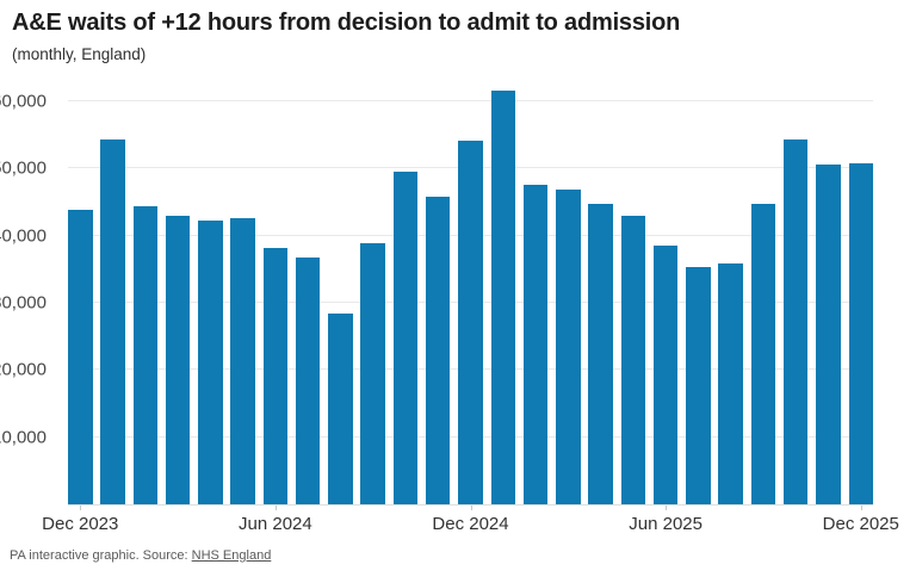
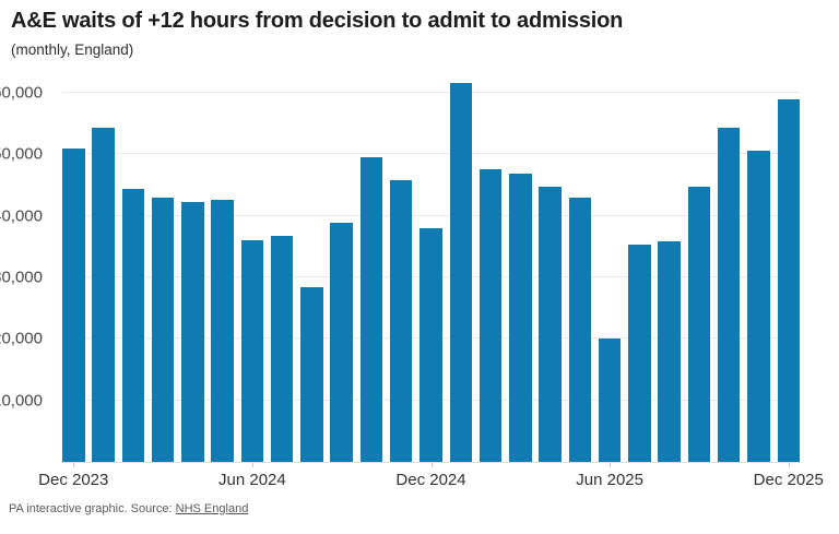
Dec 2023: 44000 -> 51000
Jun 2024: 38000 -> 36000
Dec 2024: 54000 -> 38000
Jun 2025: 39000 -> 20000
Dec 2025: 51000 -> 59000
